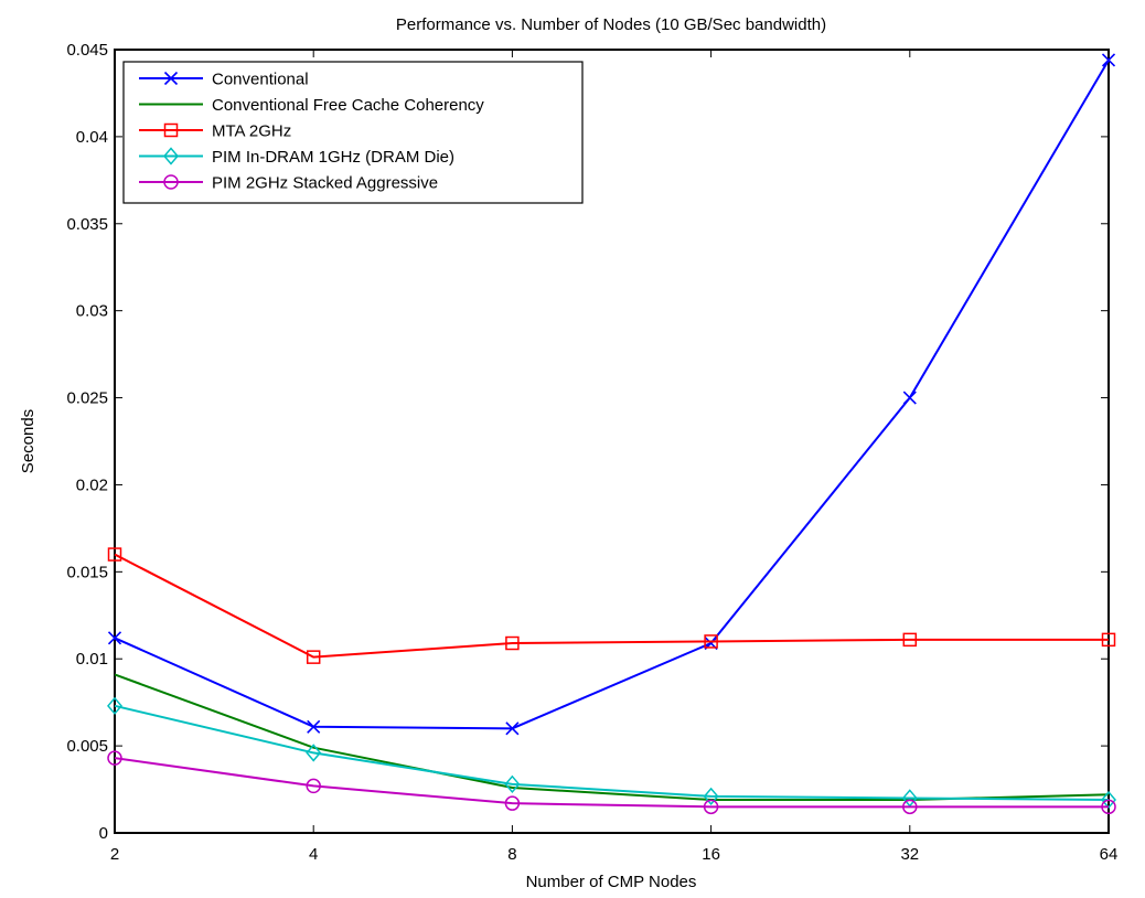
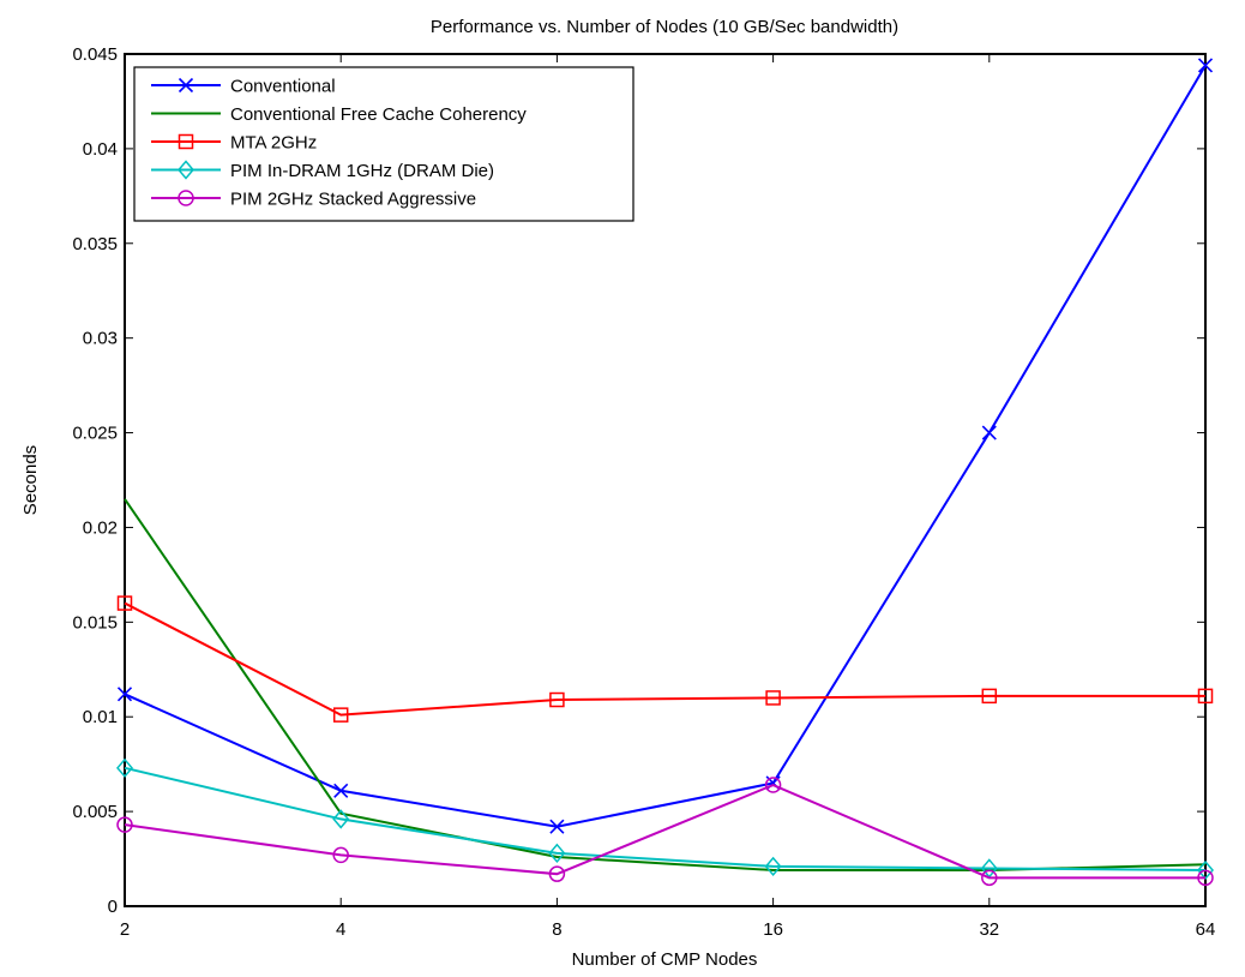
Conventional Free Cache Coherency/2: 0.0091 -> 0.0215
Conventional/8: 0.0060 -> 0.0042
Conventional/16: 0.0109 -> 0.0065
PIM 2GHz Stacked Aggressive/16: 0.0015 -> 0.0064
